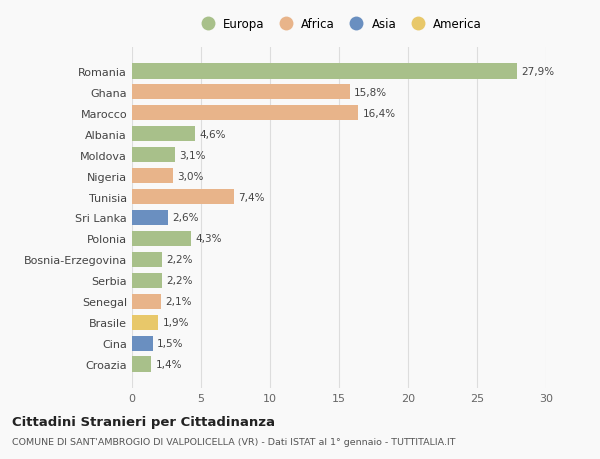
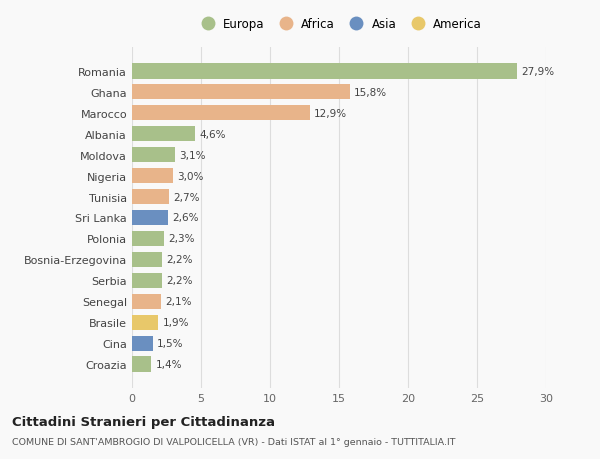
Marocco: 16,4% -> 12,9%
Tunisia: 7,4% -> 2,7%
Polonia: 4,3% -> 2,3%
